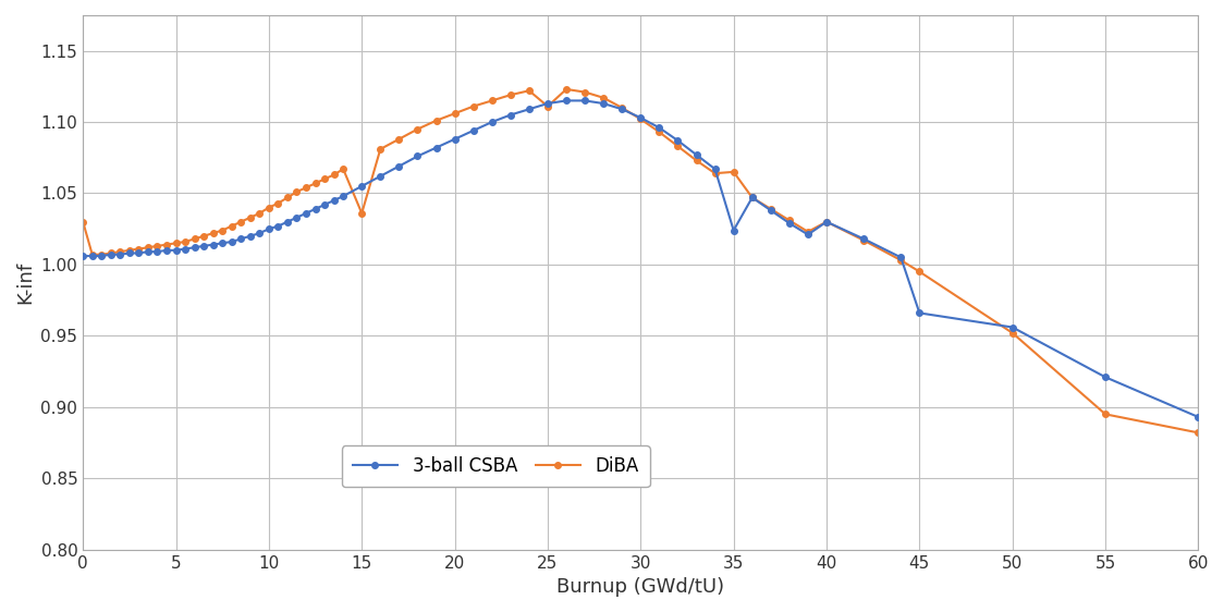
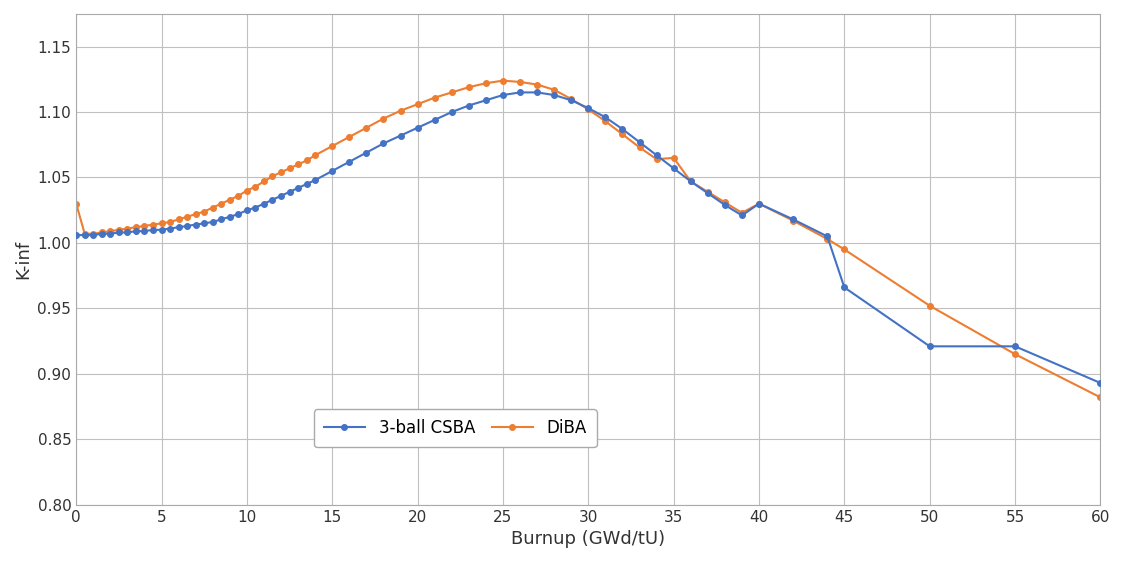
DiBA/15: 1.036 -> 1.074
DiBA/25: 1.111 -> 1.124
3-ball CSBA/35: 1.024 -> 1.057
3-ball CSBA/50: 0.956 -> 0.921
DiBA/55: 0.895 -> 0.915
